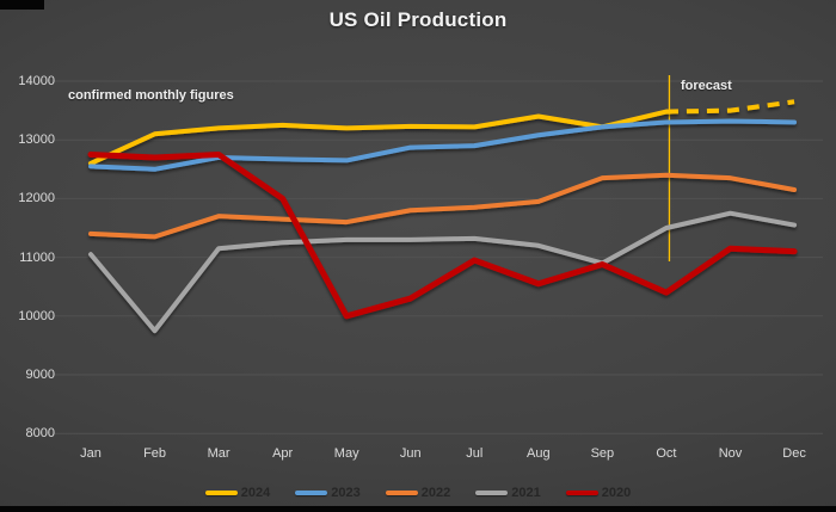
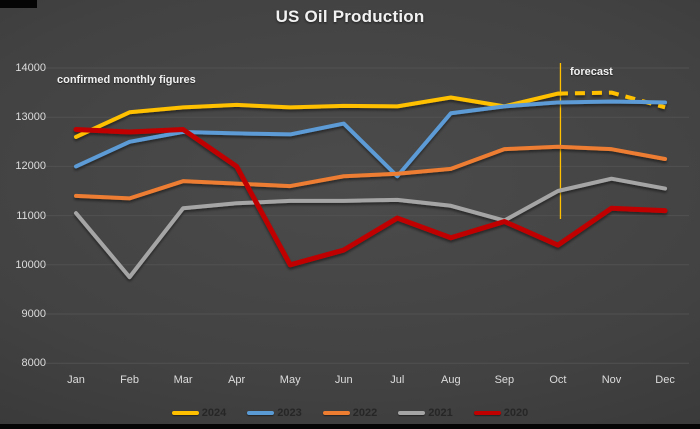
2023/Jan: 12600 -> 12000
2023/Jul: 12900 -> 11800
2024/Dec: 13600 -> 13200
